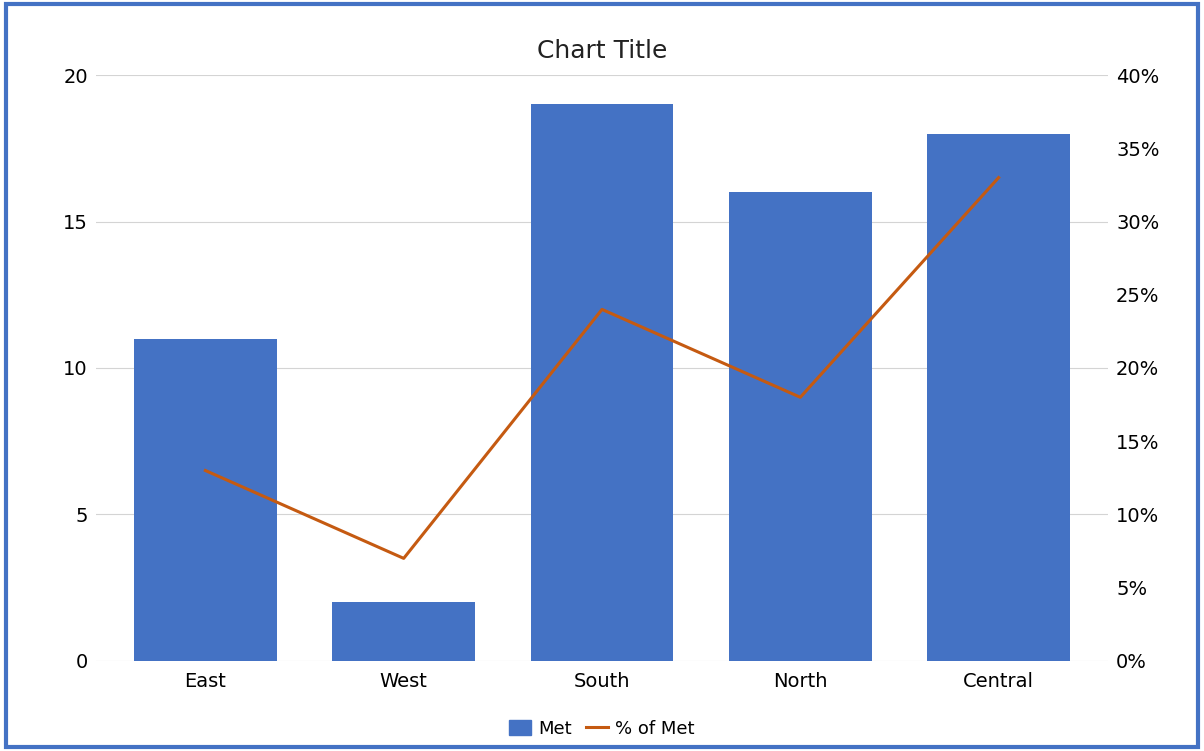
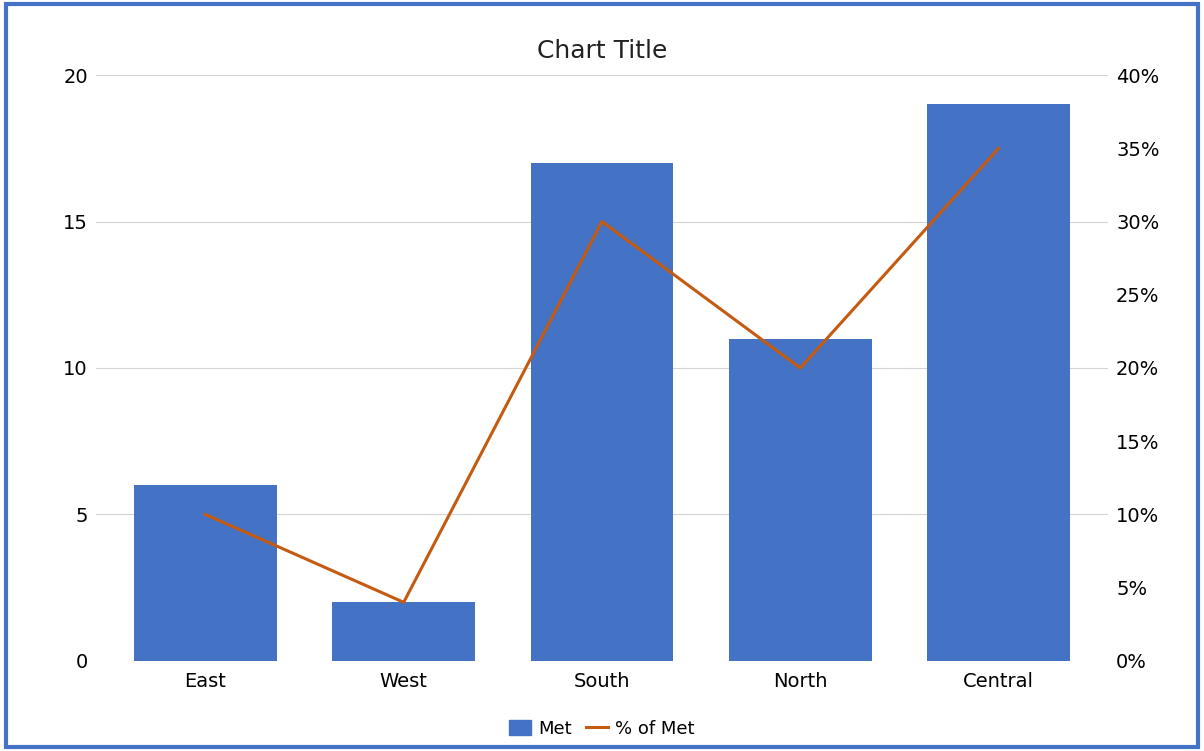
Met/East: 11 -> 6
% of Met/East: 13% -> 10%
% of Met/West: 7% -> 4%
Met/South: 19 -> 17
% of Met/South: 24% -> 30%
Met/North: 16 -> 11
% of Met/North: 18% -> 20%
Met/Central: 18 -> 19
% of Met/Central: 33% -> 35%
